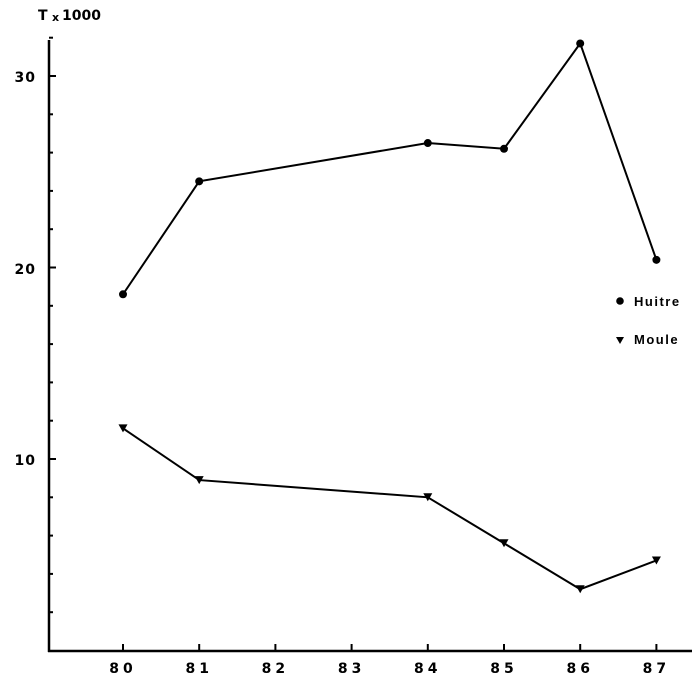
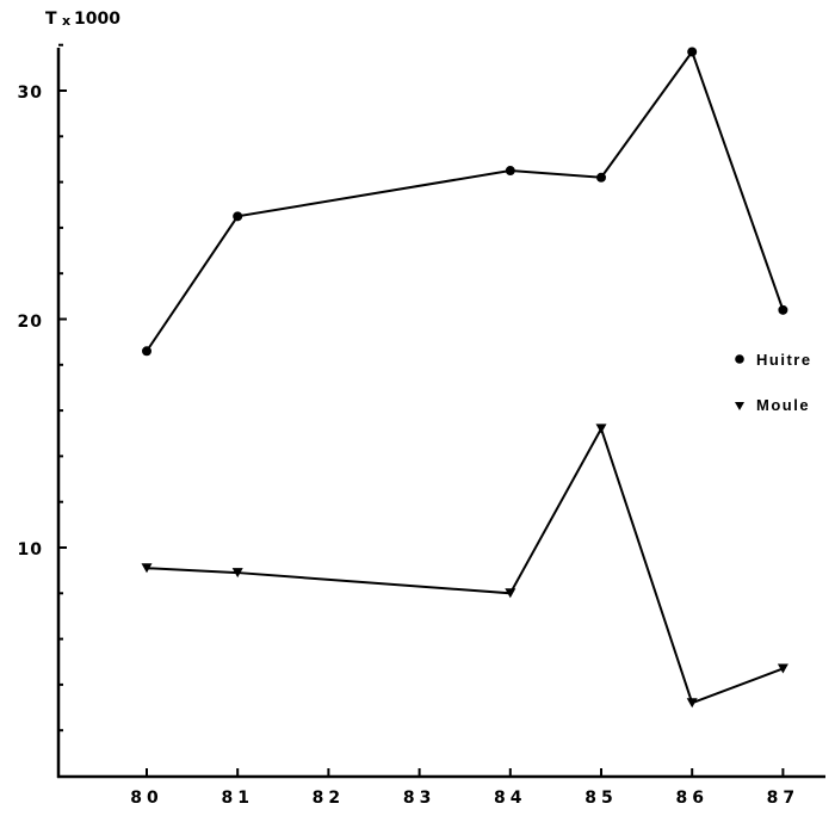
Moule/80: 11.6 -> 9.1
Moule/85: 5.6 -> 15.2
